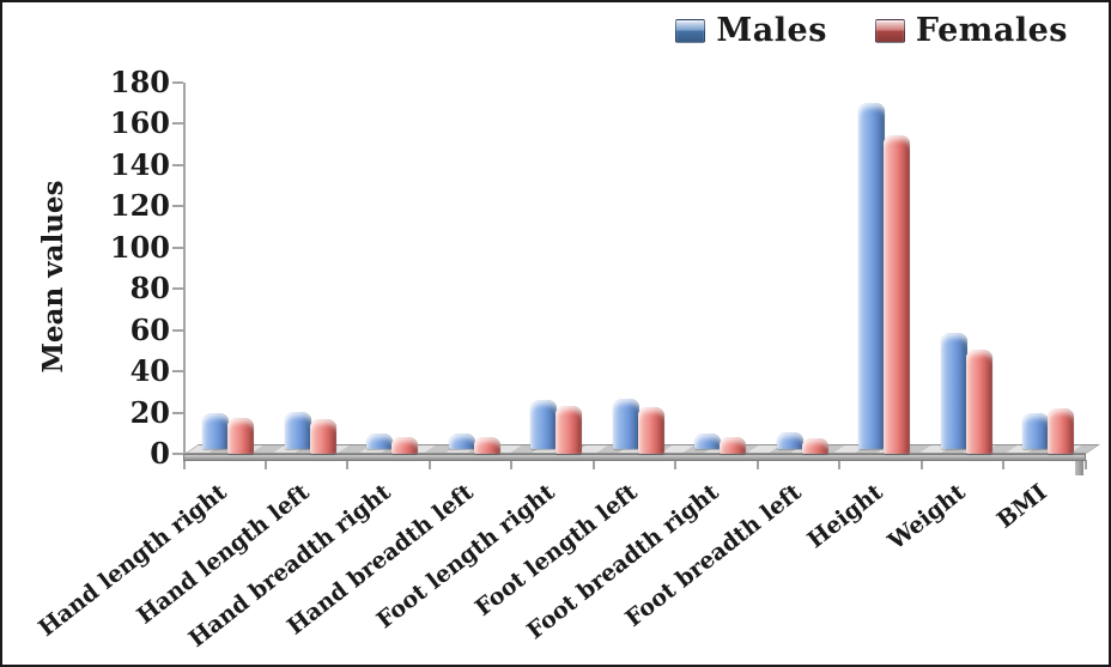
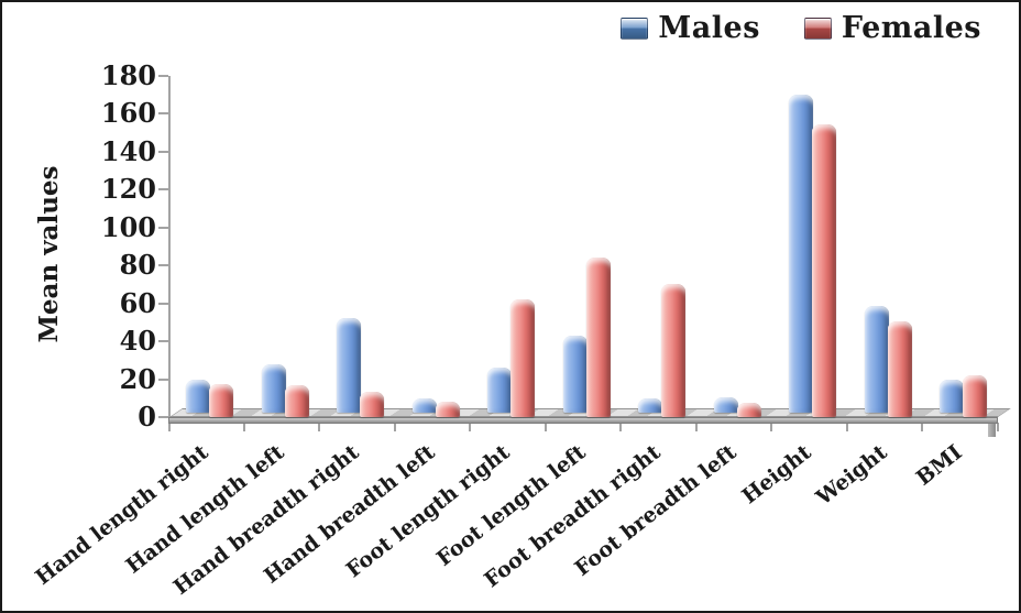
Males/Hand length left: 20 -> 28
Males/Hand breadth right: 10 -> 52
Females/Hand breadth right: 8 -> 14
Females/Foot length right: 24 -> 63
Males/Foot length left: 26 -> 43
Females/Foot length left: 24 -> 85
Females/Foot breadth right: 8 -> 71
